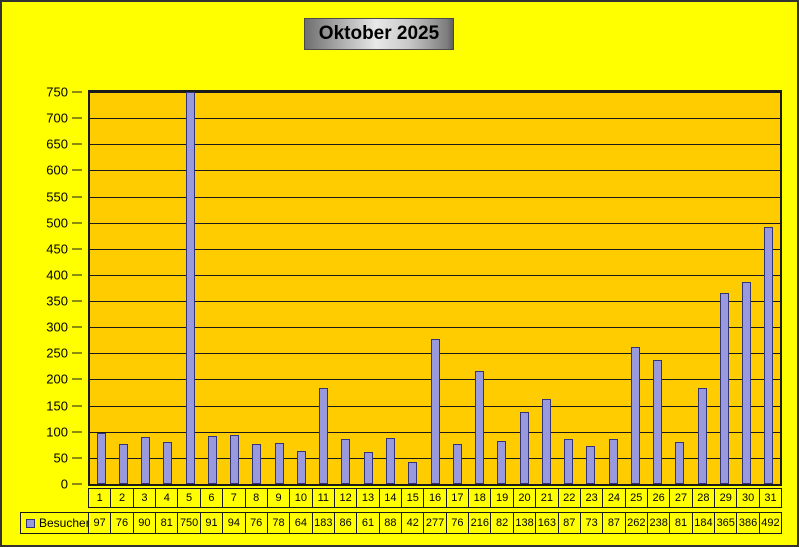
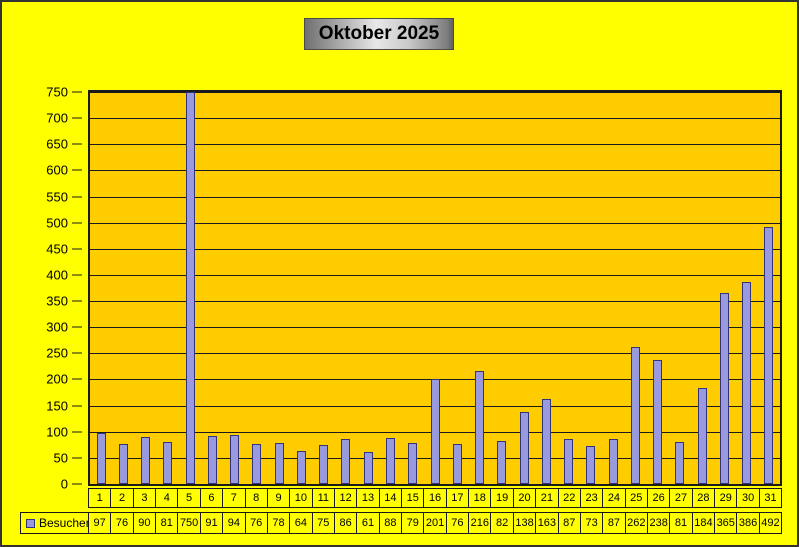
11: 183 -> 75
15: 42 -> 79
16: 277 -> 201
